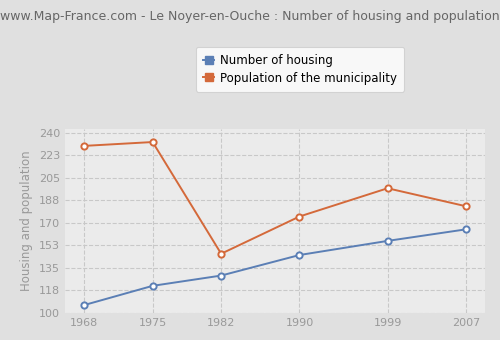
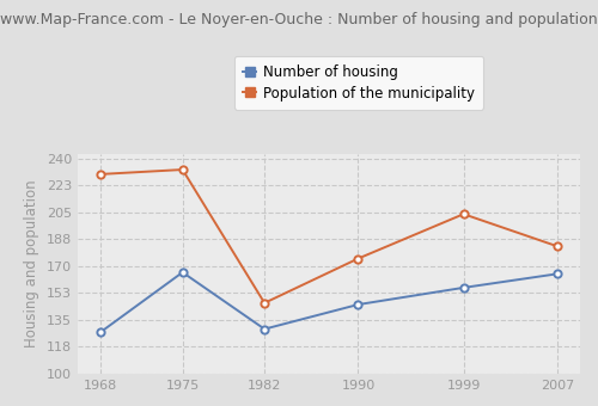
Number of housing/1968: 106 -> 127
Number of housing/1975: 121 -> 166
Population of the municipality/1999: 197 -> 204
